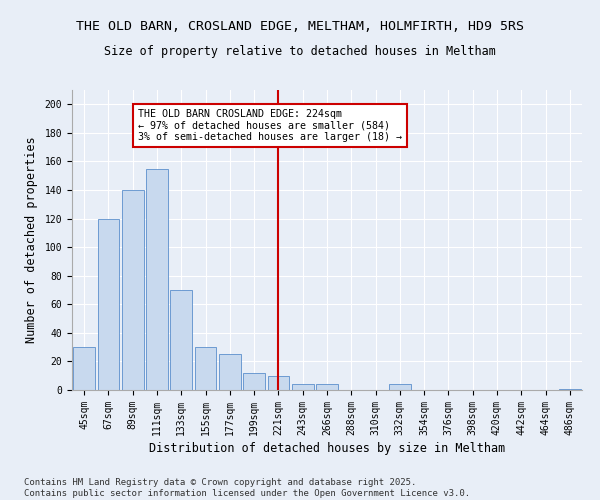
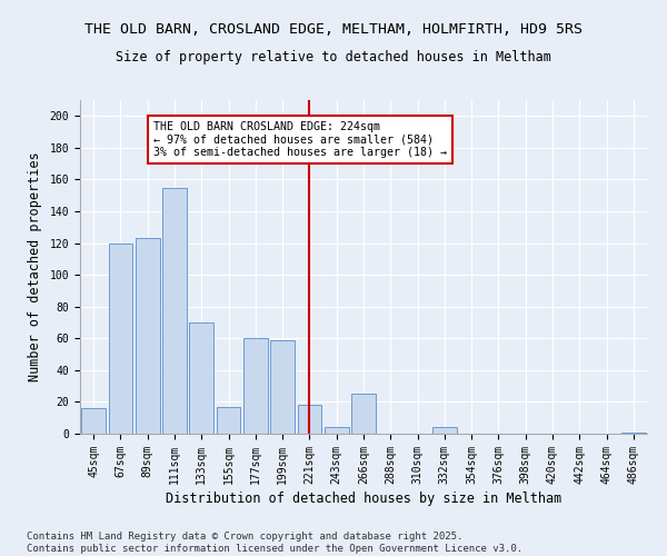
45sqm: 30 -> 16
89sqm: 140 -> 123
155sqm: 30 -> 17
177sqm: 25 -> 60
199sqm: 12 -> 59
221sqm: 10 -> 18
266sqm: 4 -> 25
